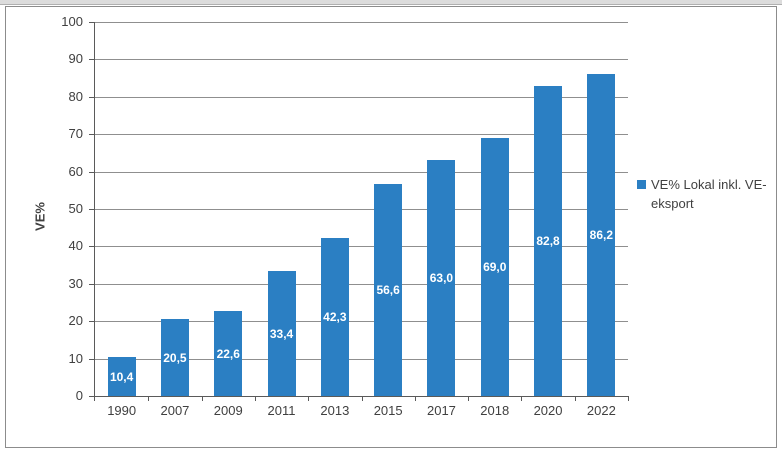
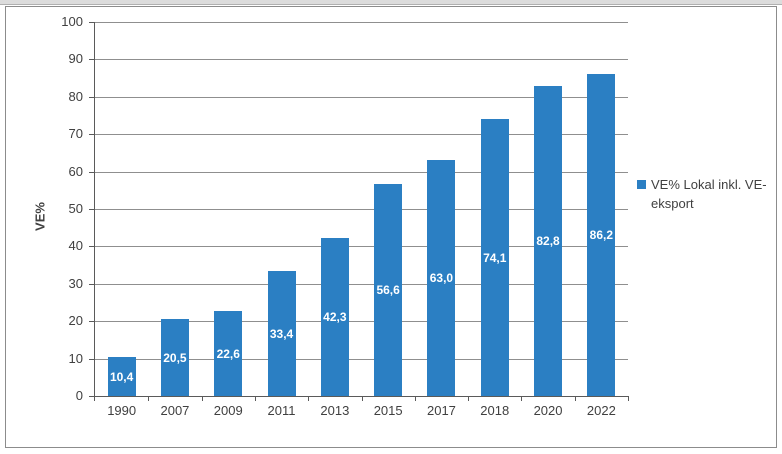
2018: 69,0 -> 74,1
